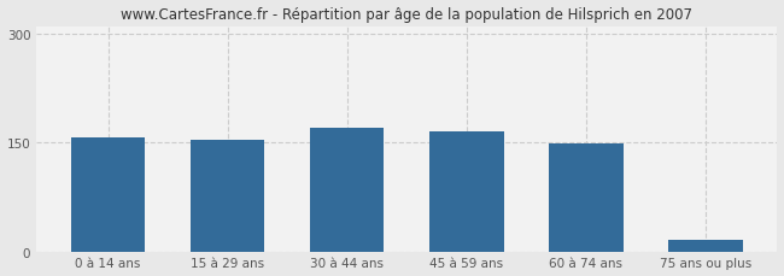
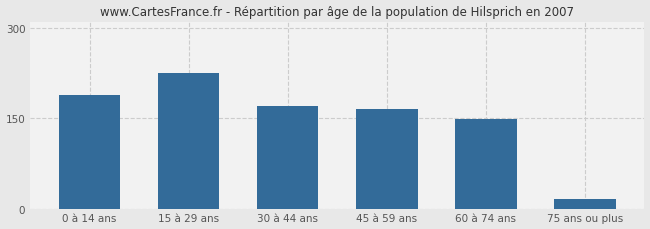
0 à 14 ans: 157 -> 188
15 à 29 ans: 153 -> 224
